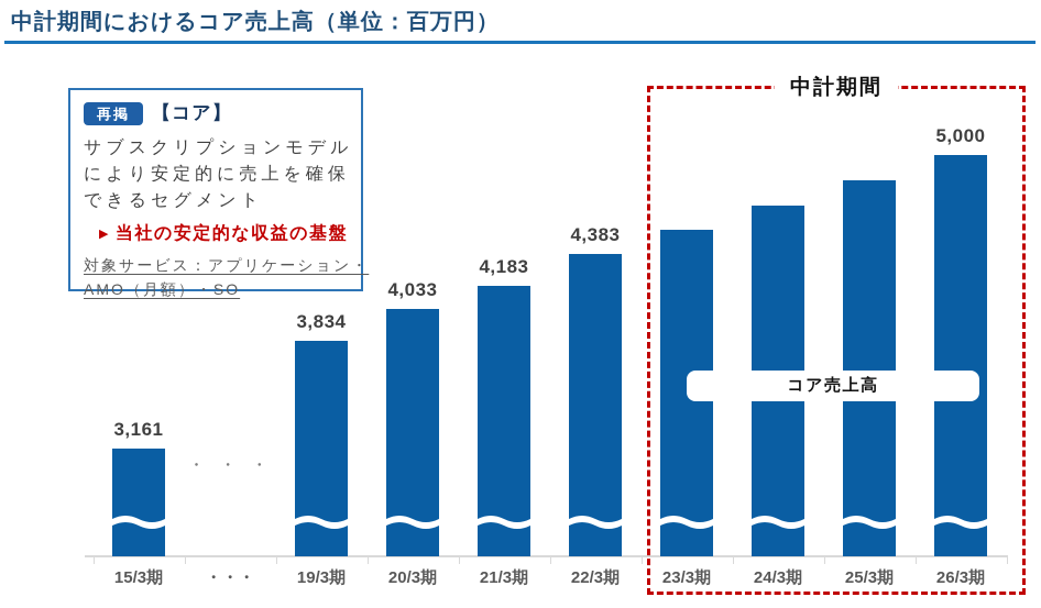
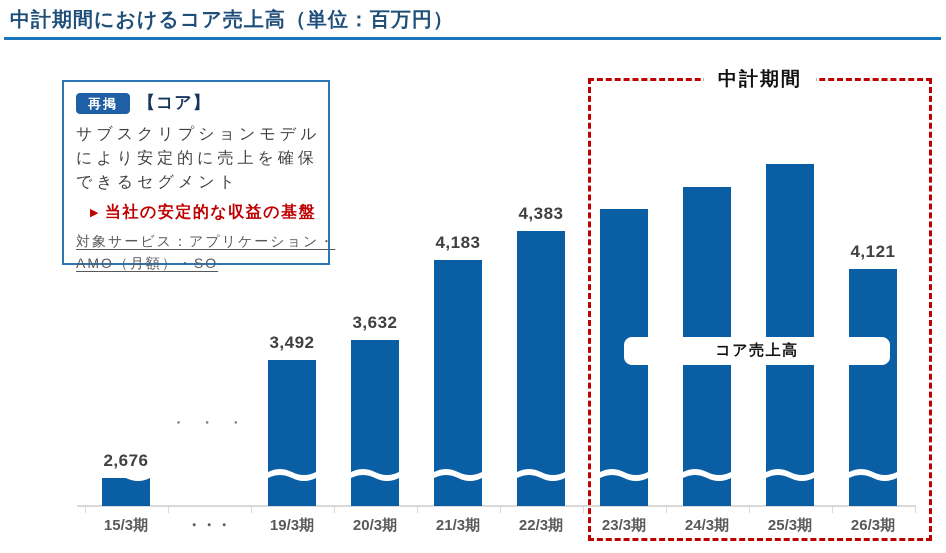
15/3期: 3,161 -> 2,676
19/3期: 3,834 -> 3,492
20/3期: 4,033 -> 3,632
26/3期: 5,000 -> 4,121
